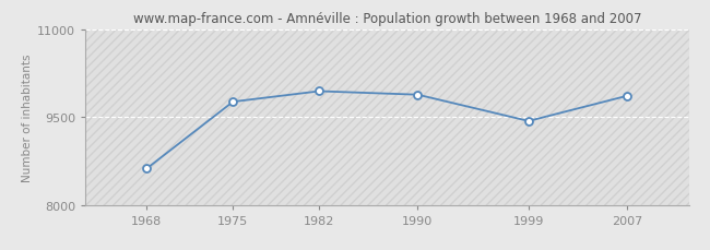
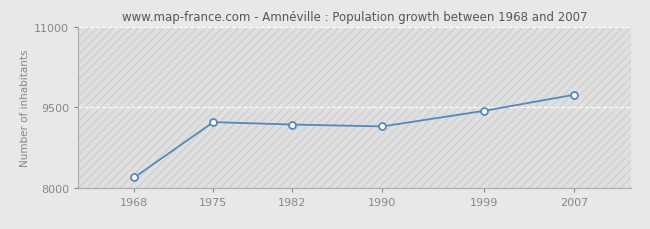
1968: 8620 -> 8190
1975: 9760 -> 9220
1982: 9940 -> 9180
1990: 9880 -> 9140
2007: 9860 -> 9730
